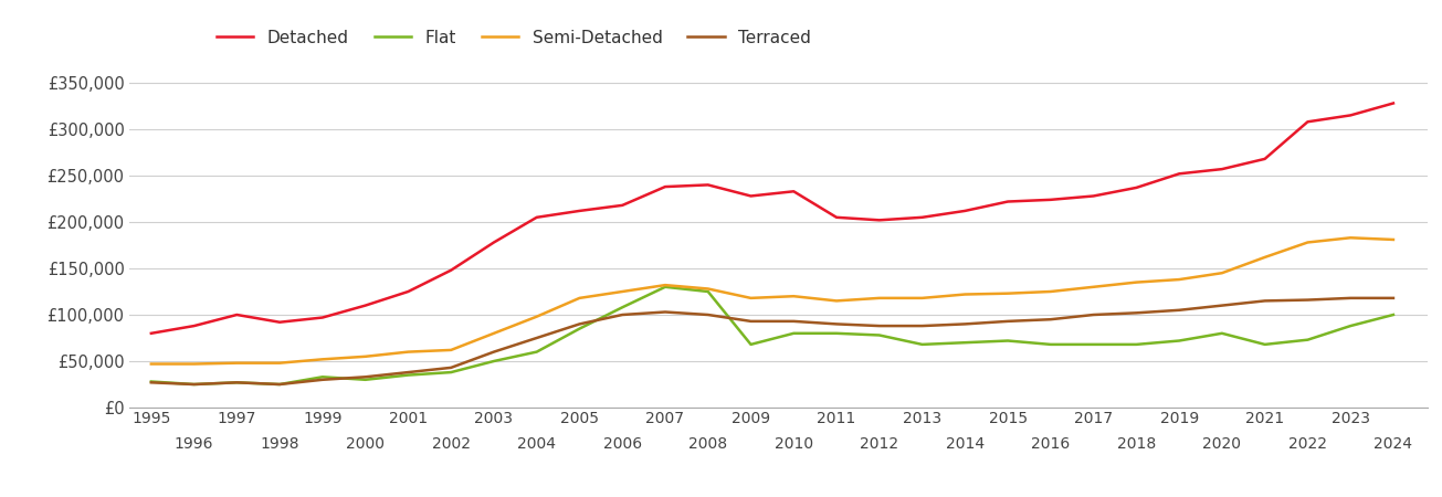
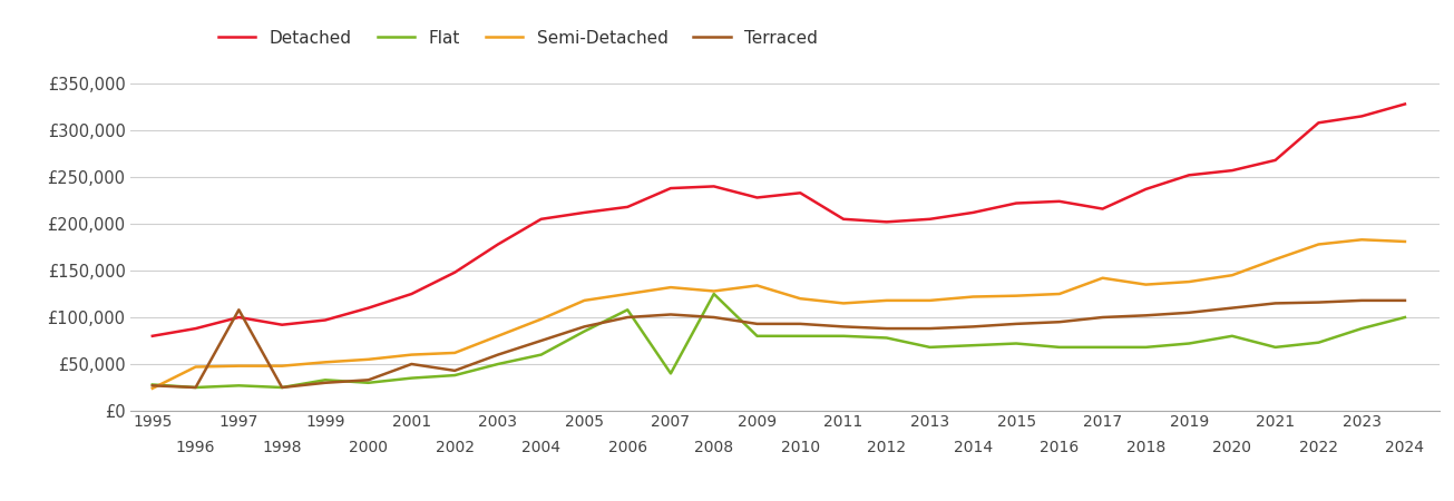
Semi-Detached/1995: £47,000 -> £24,000
Terraced/1997: £27,000 -> £108,000
Terraced/2001: £38,000 -> £50,000
Flat/2007: £130,000 -> £40,000
Flat/2009: £68,000 -> £80,000
Semi-Detached/2009: £118,000 -> £134,000
Detached/2017: £228,000 -> £216,000
Semi-Detached/2017: £130,000 -> £142,000
